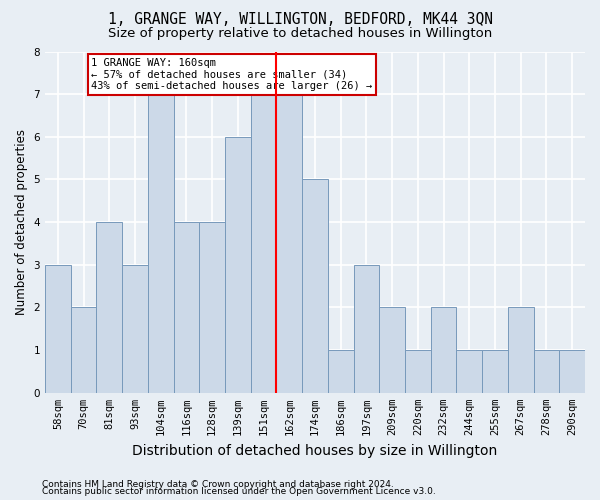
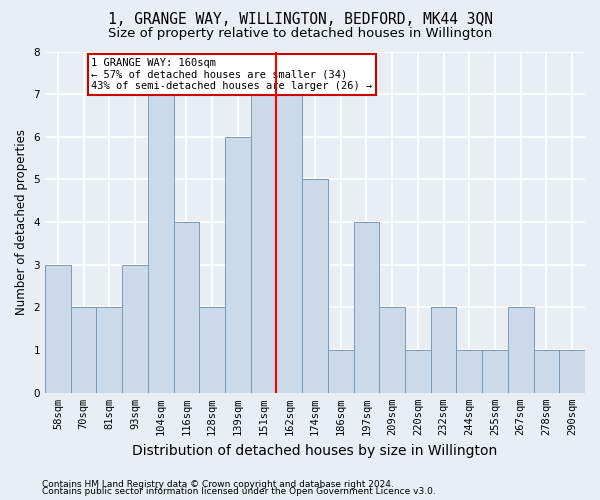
81sqm: 4 -> 2
128sqm: 4 -> 2
197sqm: 3 -> 4
